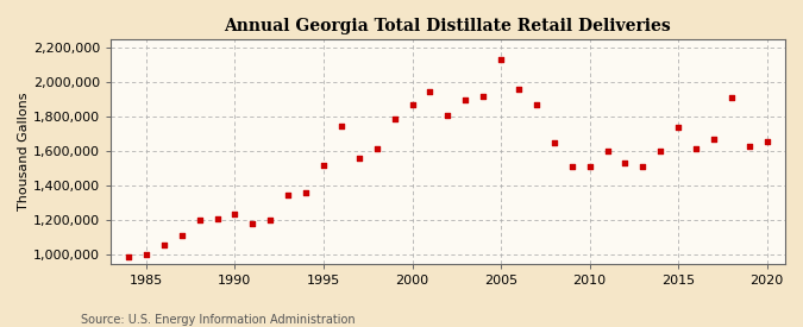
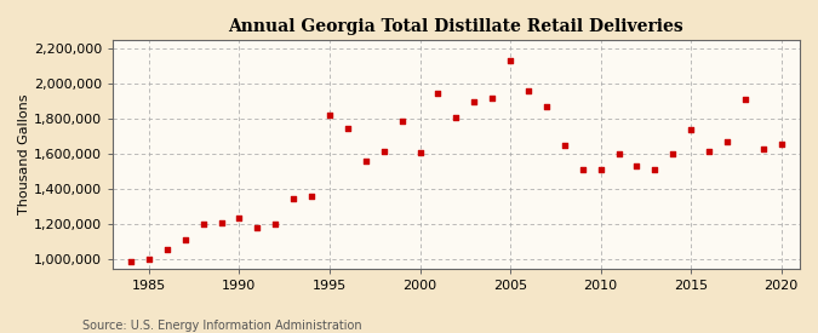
1995: 1,520,000 -> 1,820,000
2000: 1,870,000 -> 1,610,000
